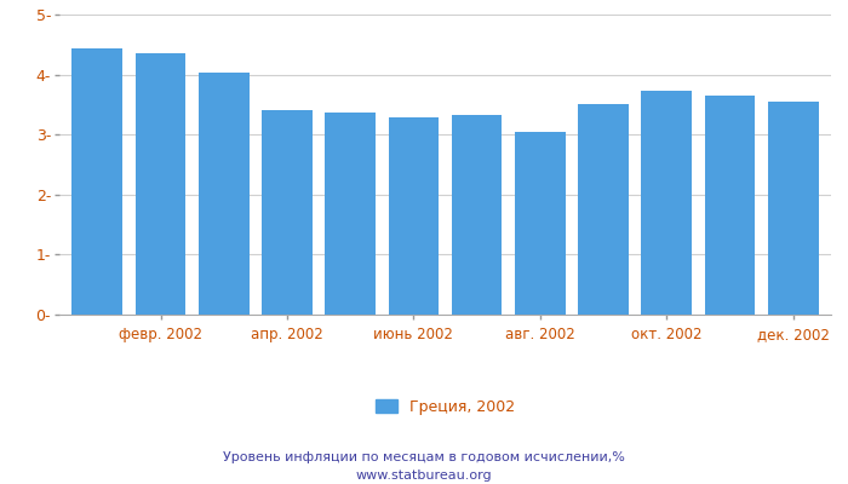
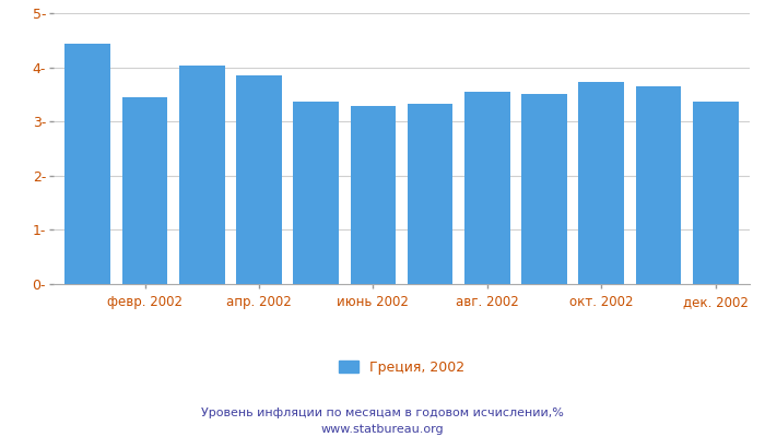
февр. 2002: 4.35- -> 3.44-
апр. 2002: 3.40- -> 3.85-
авг. 2002: 3.05- -> 3.55-
дек. 2002: 3.55- -> 3.37-
